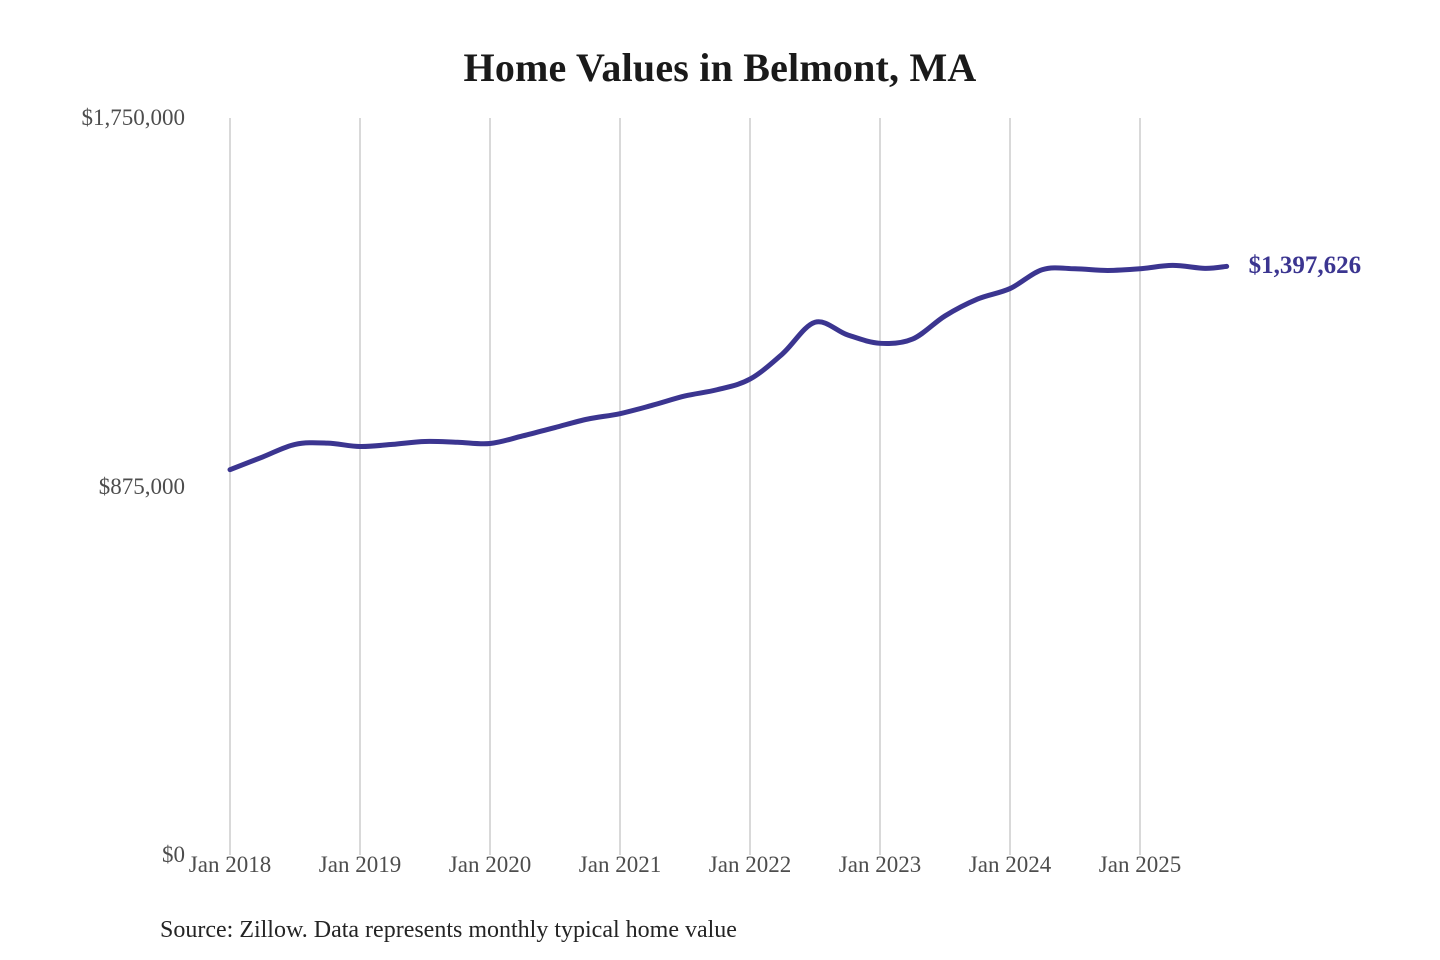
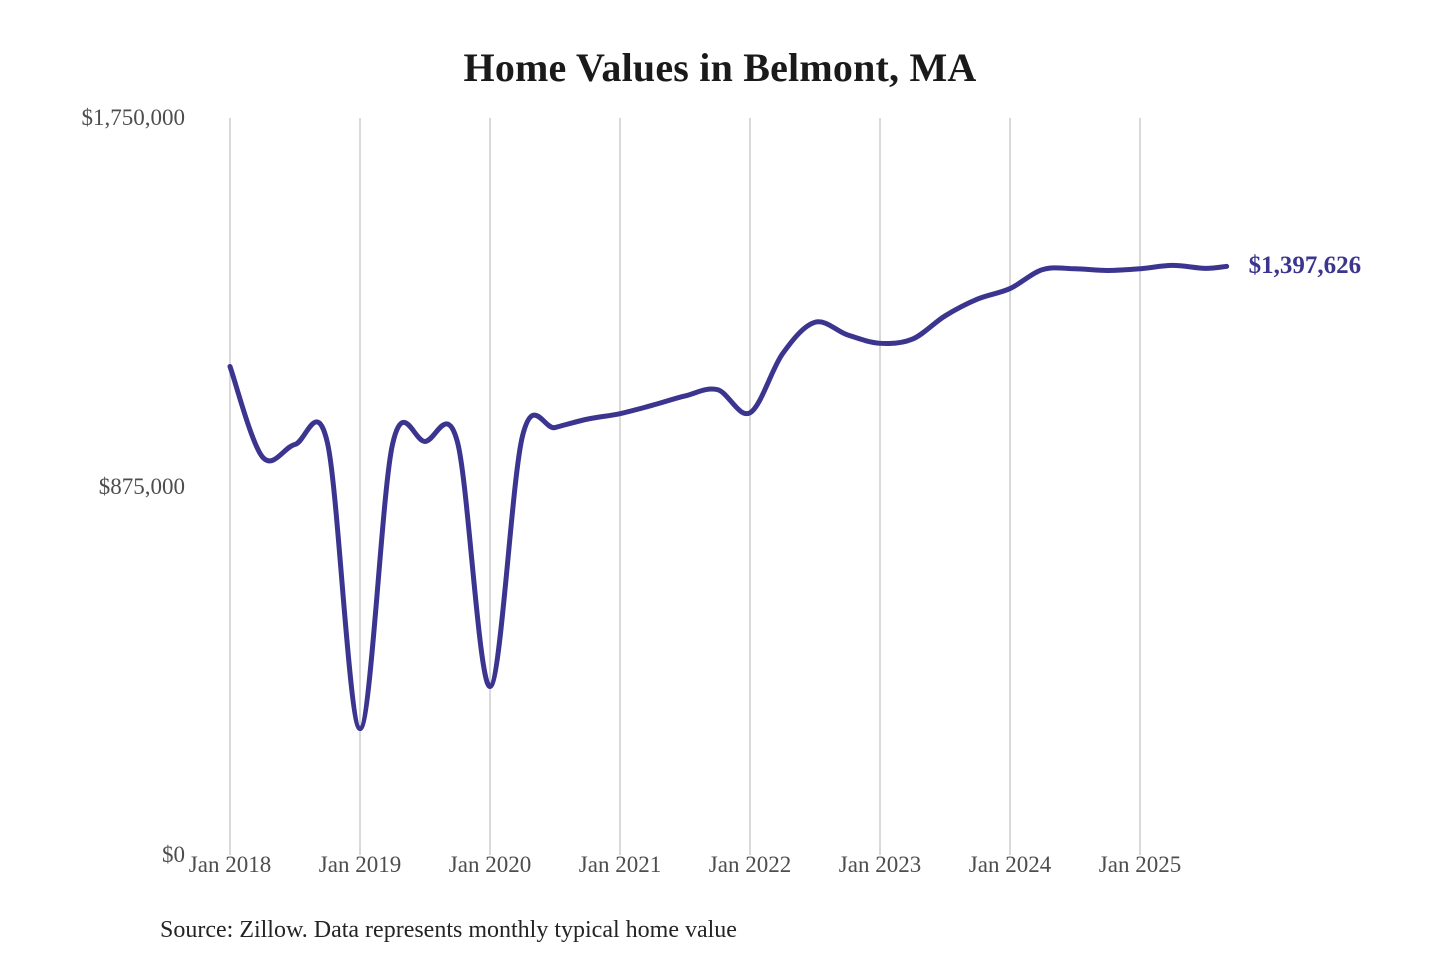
Jan 2018: $920000 -> $1160000
Jan 2019: $970000 -> $300000
Jan 2020: $980000 -> $400000
Jan 2022: $1130000 -> $1050000
